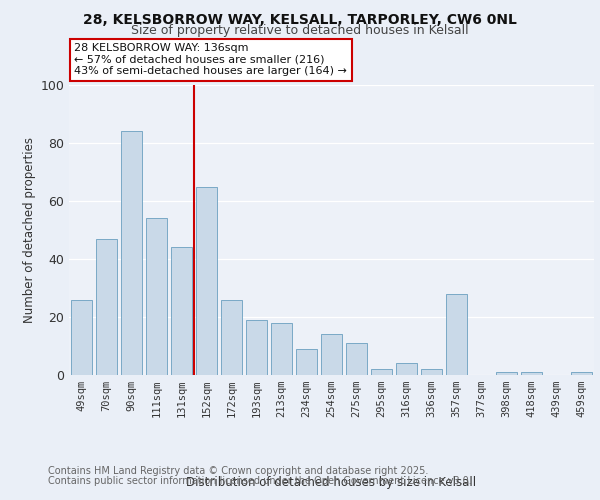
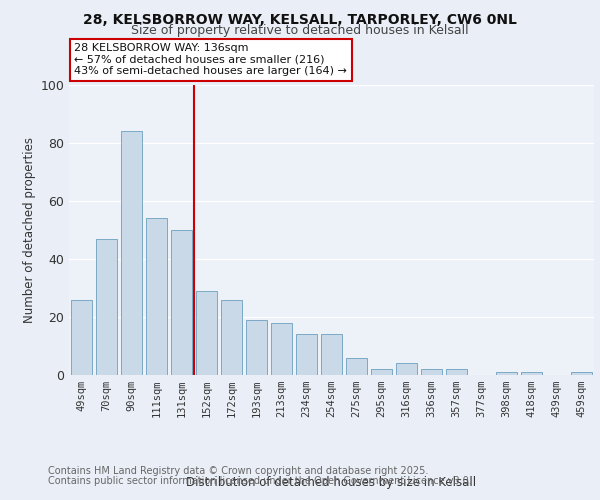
131sqm: 44 -> 50
152sqm: 65 -> 29
234sqm: 9 -> 14
275sqm: 11 -> 6
357sqm: 28 -> 2
